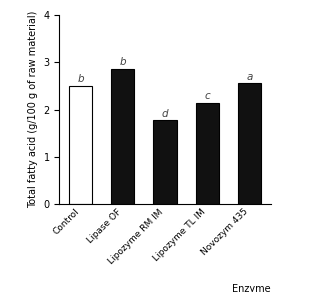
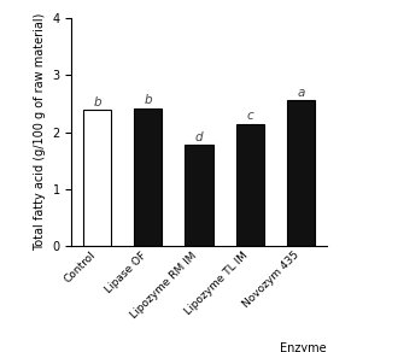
Control: 2.50 -> 2.38
Lipase OF: 2.85 -> 2.41
